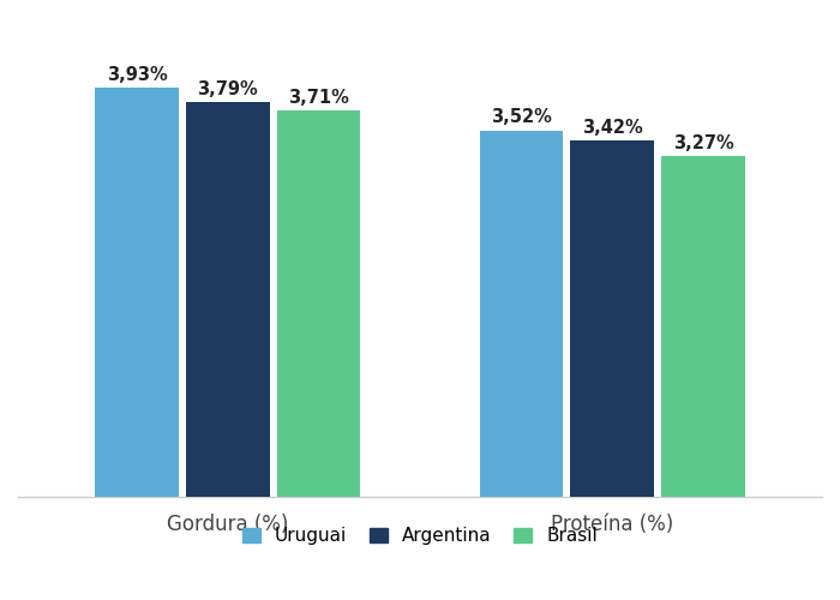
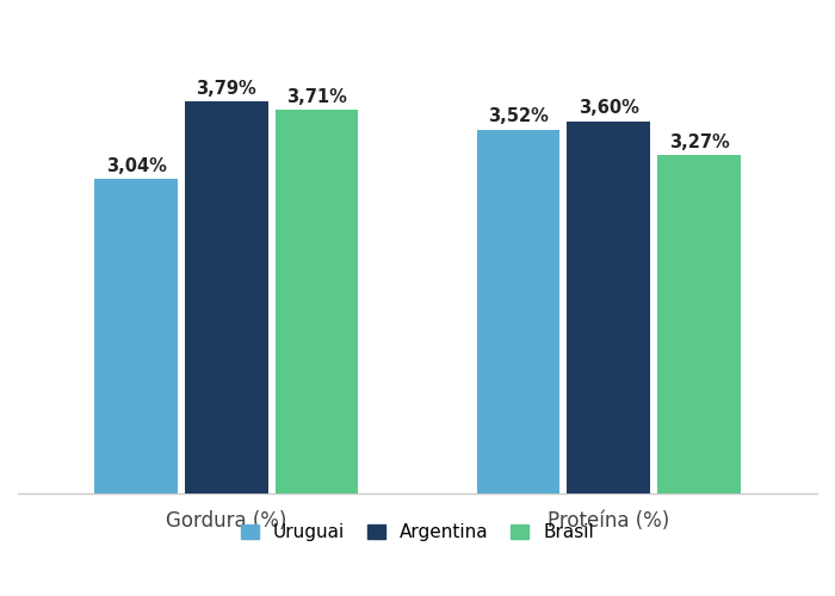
Uruguai/Gordura (%): 3,93% -> 3,04%
Argentina/Proteína (%): 3,42% -> 3,60%
